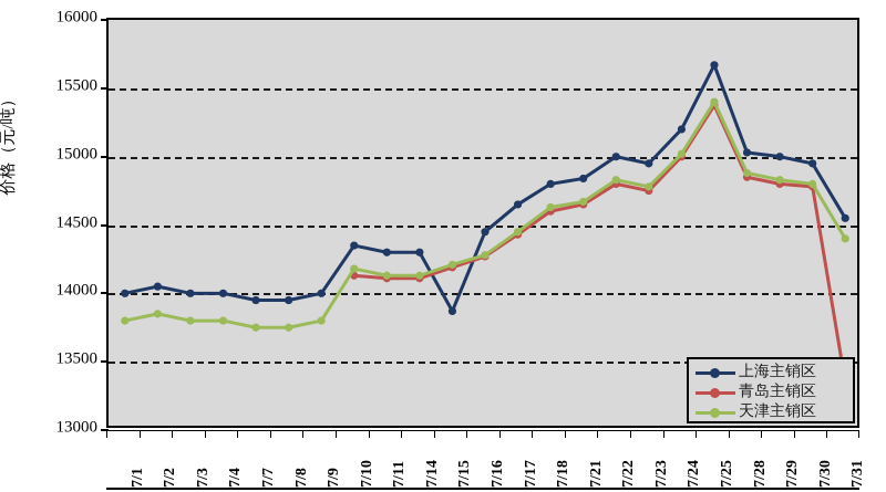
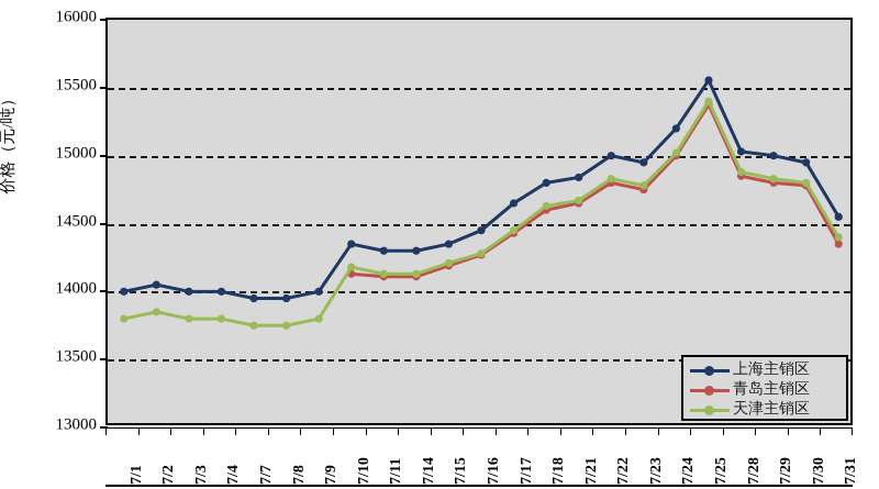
上海主销区/7/15: 13870 -> 14350
上海主销区/7/25: 15670 -> 15560
青岛主销区/7/31: 13350 -> 14350
